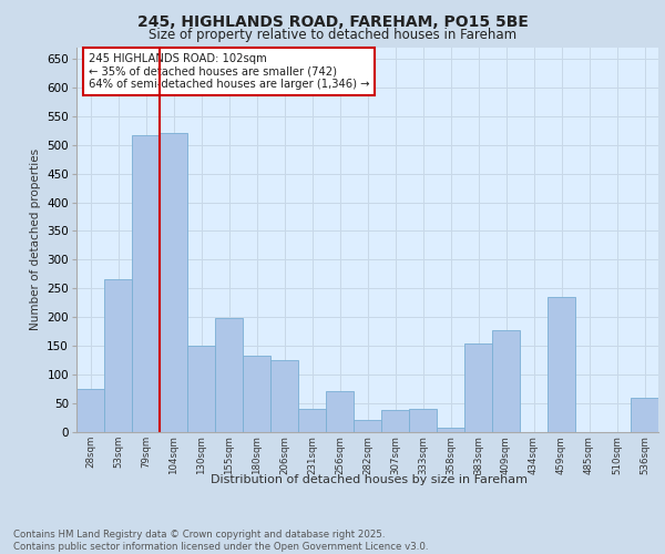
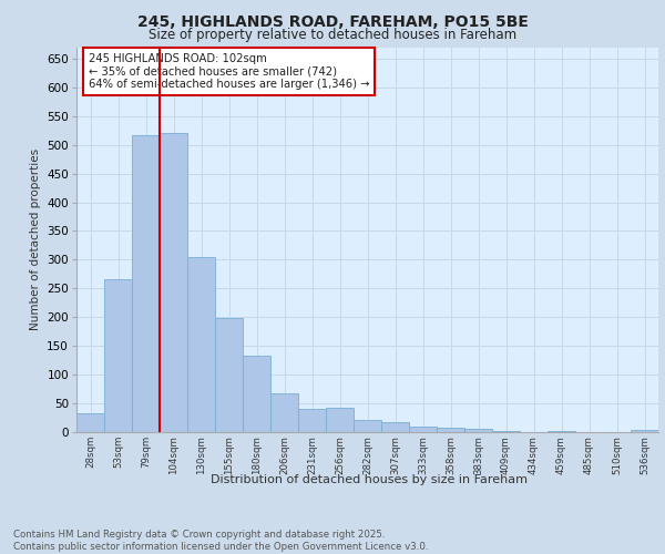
28sqm: 76 -> 32
130sqm: 150 -> 305
206sqm: 126 -> 67
256sqm: 72 -> 42
307sqm: 38 -> 18
333sqm: 40 -> 10
383sqm: 154 -> 5
409sqm: 178 -> 1
459sqm: 236 -> 1
536sqm: 60 -> 4
